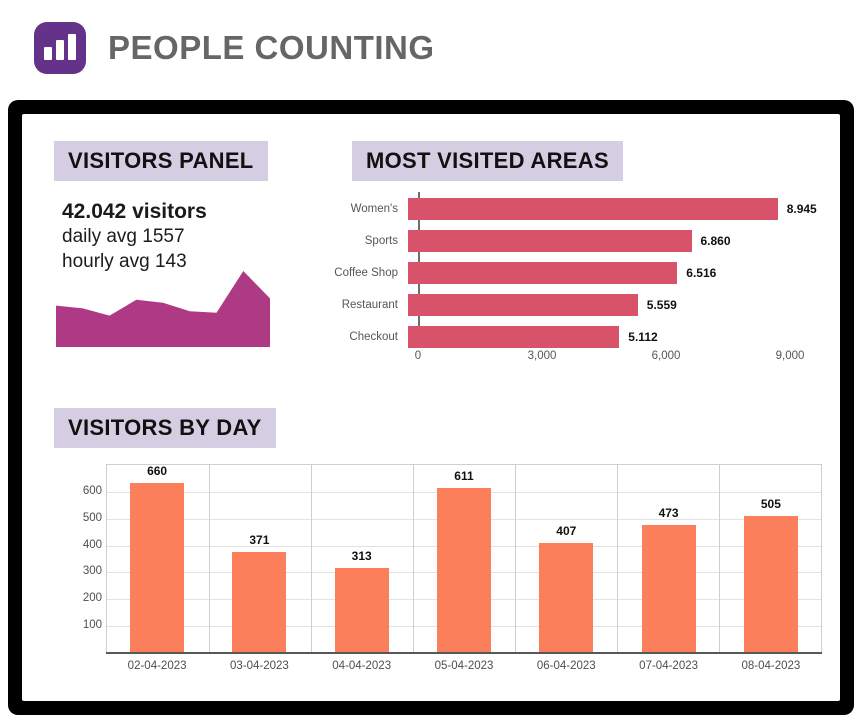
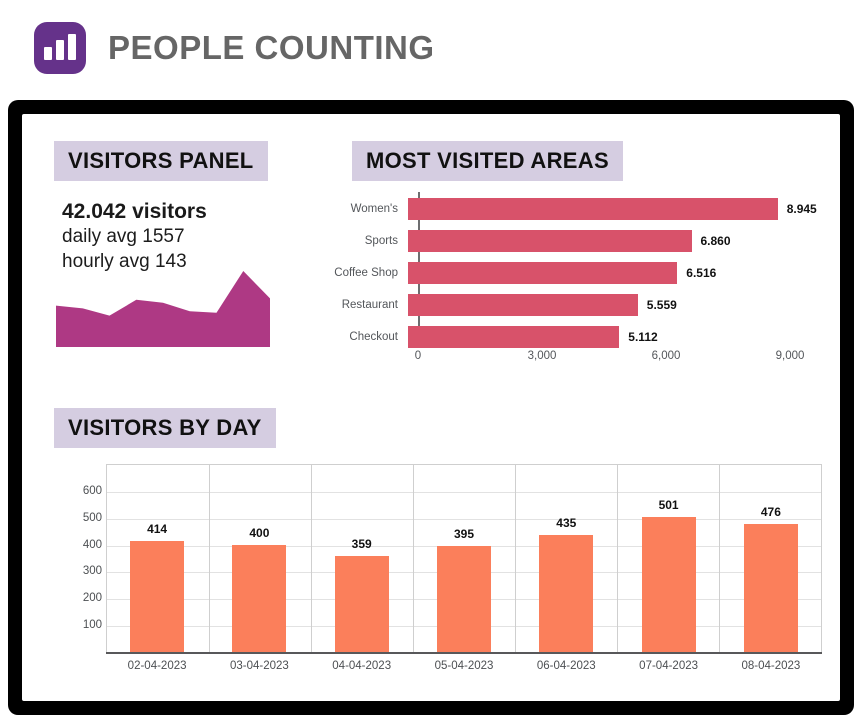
VISITORS BY DAY/02-04-2023: 660 -> 414
VISITORS BY DAY/03-04-2023: 371 -> 400
VISITORS BY DAY/04-04-2023: 313 -> 359
VISITORS BY DAY/05-04-2023: 611 -> 395
VISITORS BY DAY/06-04-2023: 407 -> 435
VISITORS BY DAY/07-04-2023: 473 -> 501
VISITORS BY DAY/08-04-2023: 505 -> 476
